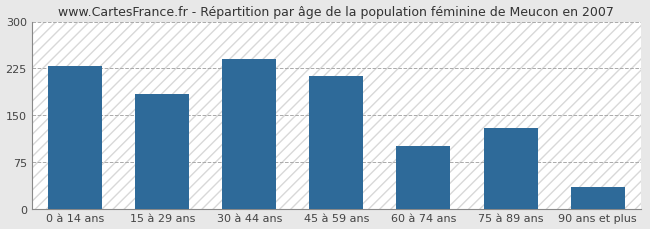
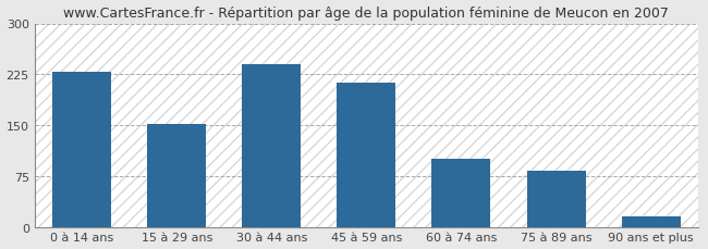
15 à 29 ans: 184 -> 152
75 à 89 ans: 130 -> 82
90 ans et plus: 34 -> 15
